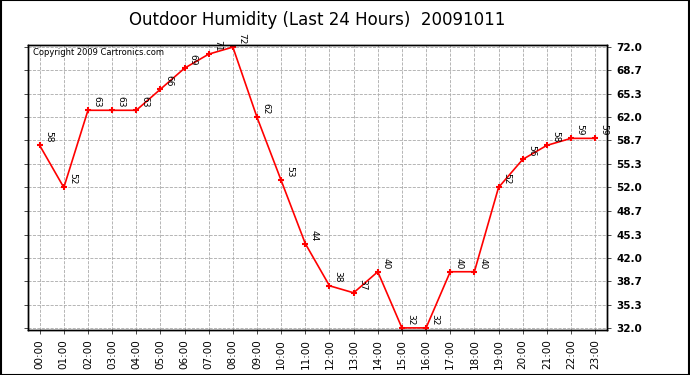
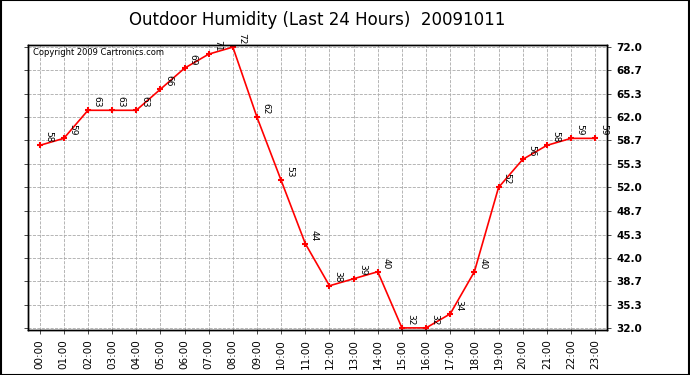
01:00: 52 -> 59
13:00: 37 -> 39
17:00: 40 -> 34
